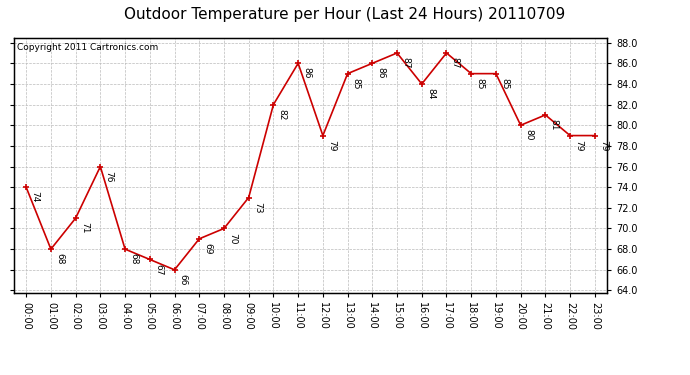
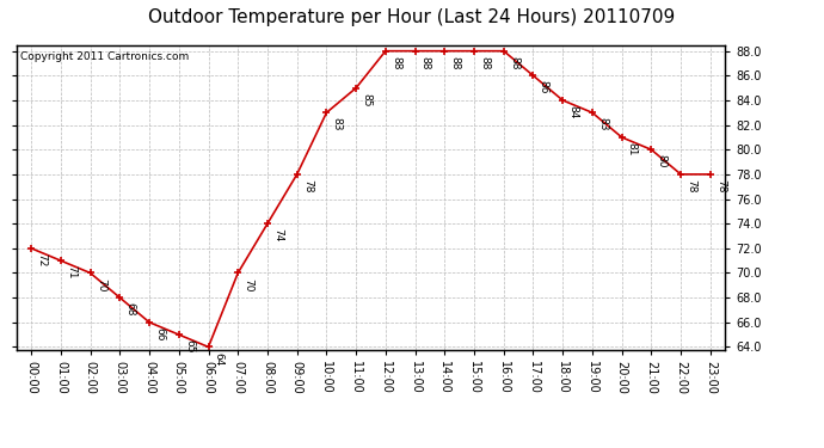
00:00: 74 -> 72
01:00: 68 -> 71
02:00: 71 -> 70
03:00: 76 -> 68
04:00: 68 -> 66
05:00: 67 -> 65
06:00: 66 -> 64
07:00: 69 -> 70
08:00: 70 -> 74
09:00: 73 -> 78
10:00: 82 -> 83
11:00: 86 -> 85
12:00: 79 -> 88
13:00: 85 -> 88
14:00: 86 -> 88
15:00: 87 -> 88
16:00: 84 -> 88
17:00: 87 -> 86
18:00: 85 -> 84
19:00: 85 -> 83
20:00: 80 -> 81
21:00: 81 -> 80
22:00: 79 -> 78
23:00: 79 -> 78
